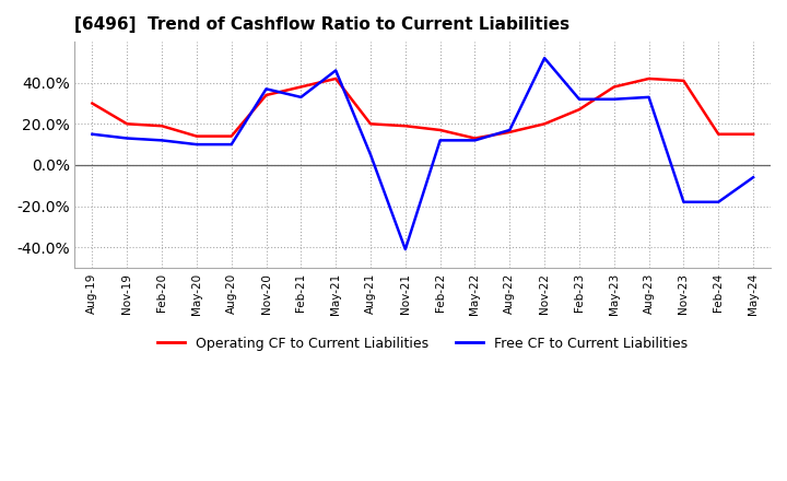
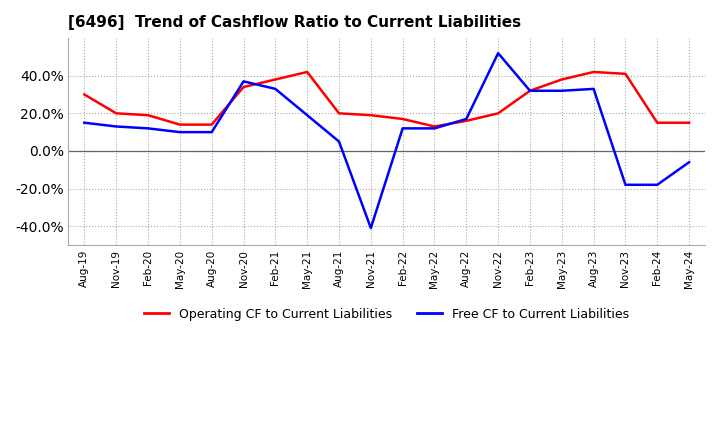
Free CF to Current Liabilities/May-21: 46% -> 19%
Operating CF to Current Liabilities/Feb-23: 27% -> 32%
